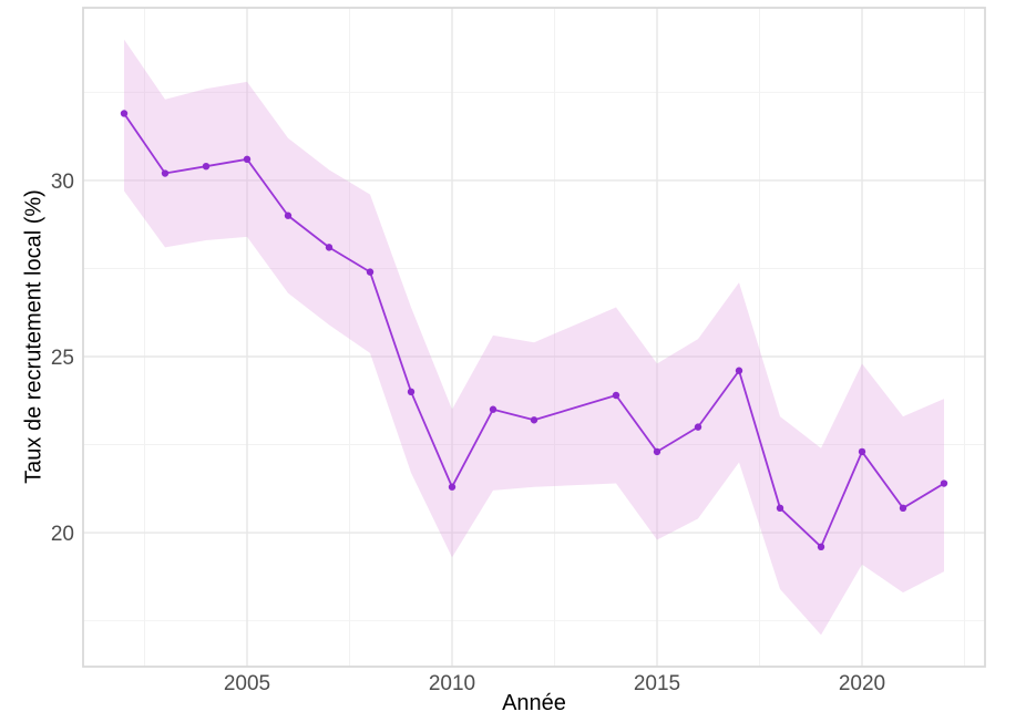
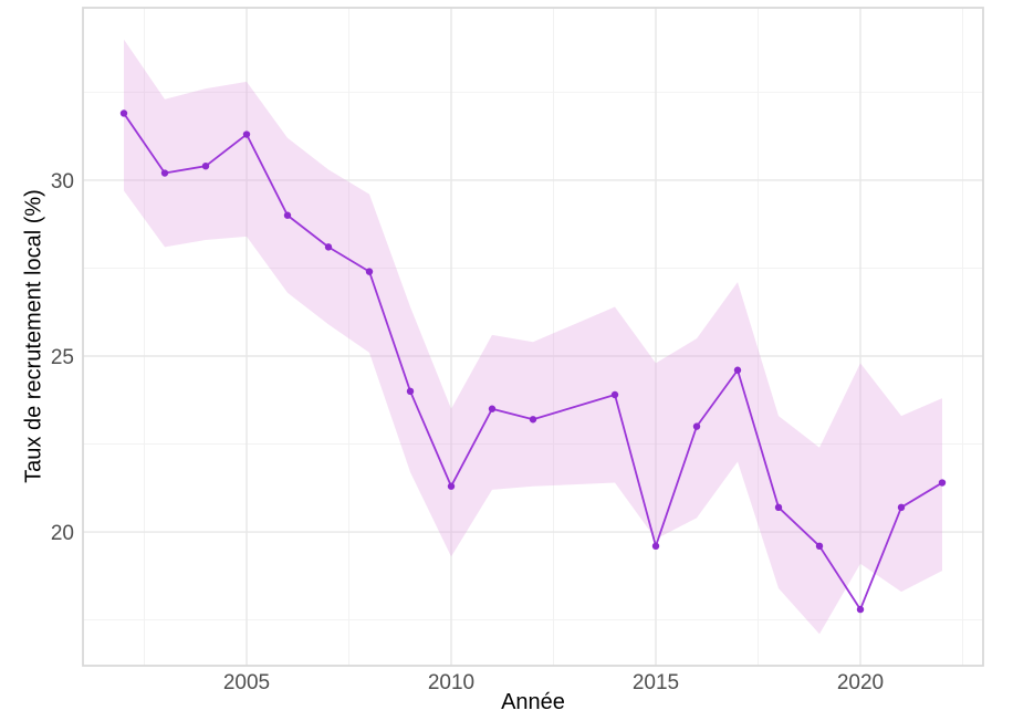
2005: 30.6 -> 31.3
2015: 22.3 -> 19.6
2020: 22.3 -> 17.8
